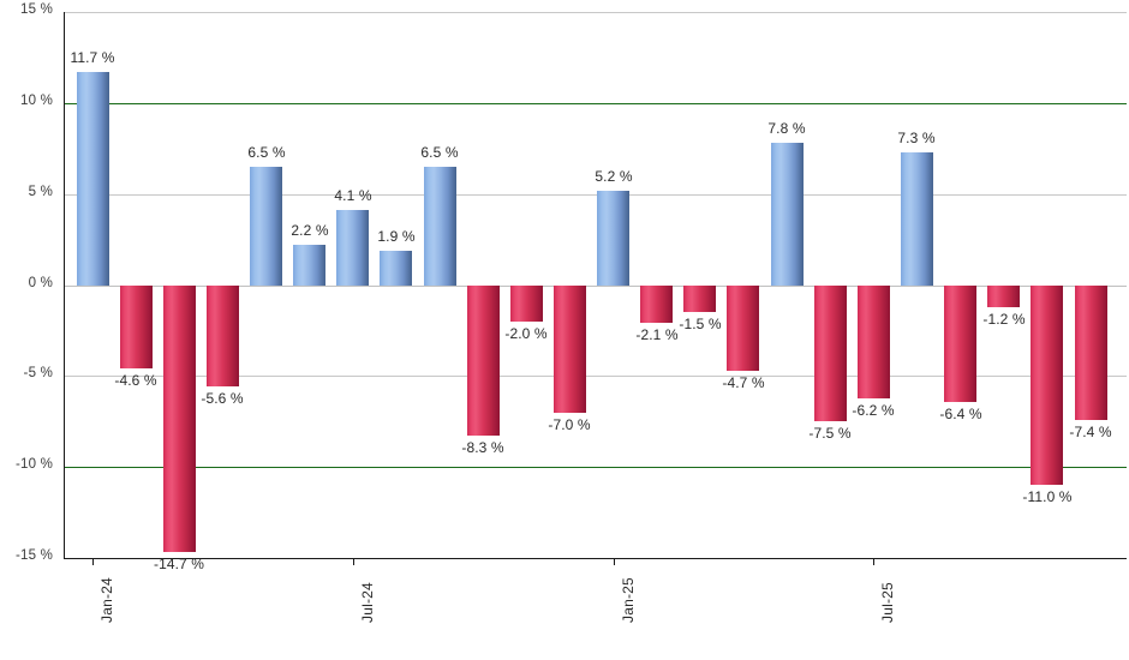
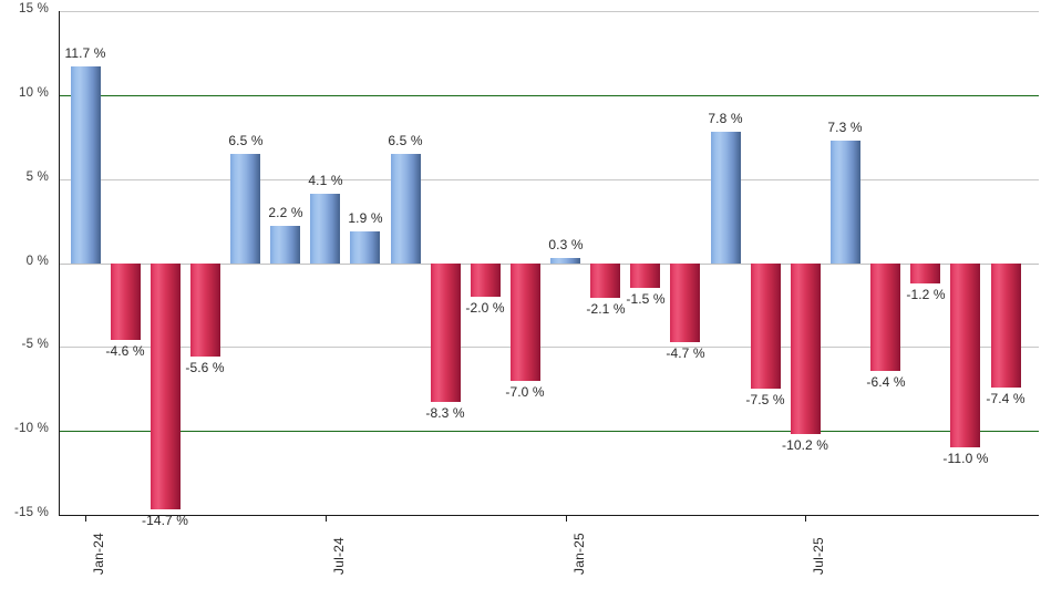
Jan-25: 5.2 -> 0.3
Jul-25: -6.2 -> -10.2
